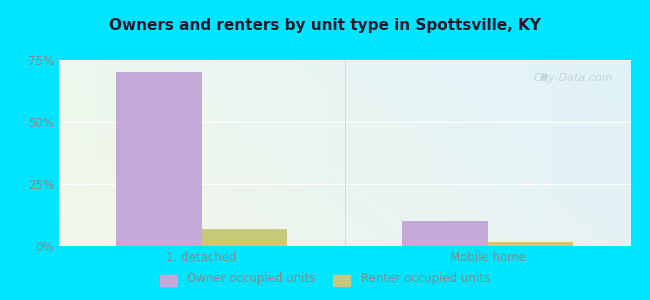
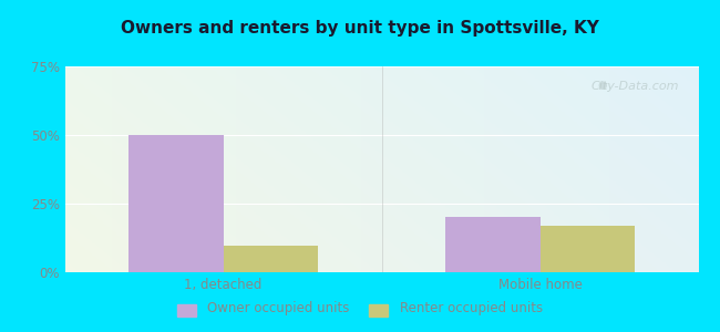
Owner occupied units/1, detached: 70% -> 50%
Renter occupied units/1, detached: 7.0% -> 9.5%
Owner occupied units/Mobile home: 10% -> 20%
Renter occupied units/Mobile home: 1.5% -> 17.0%
